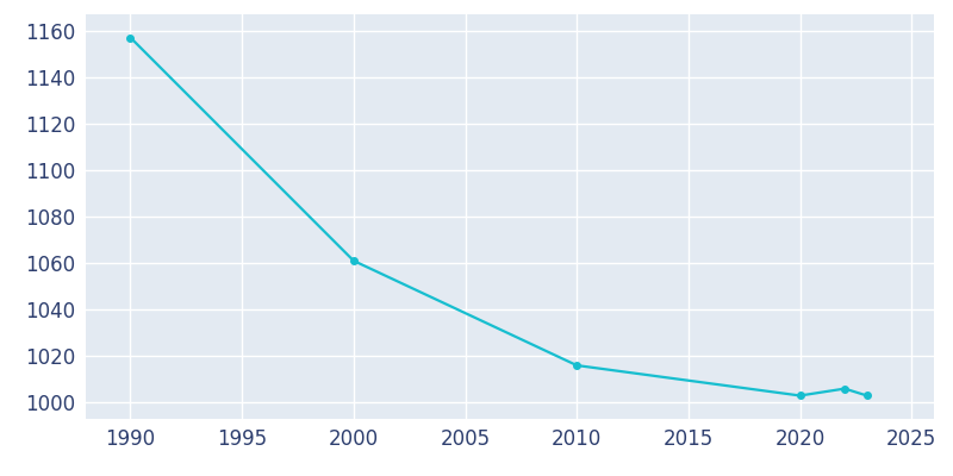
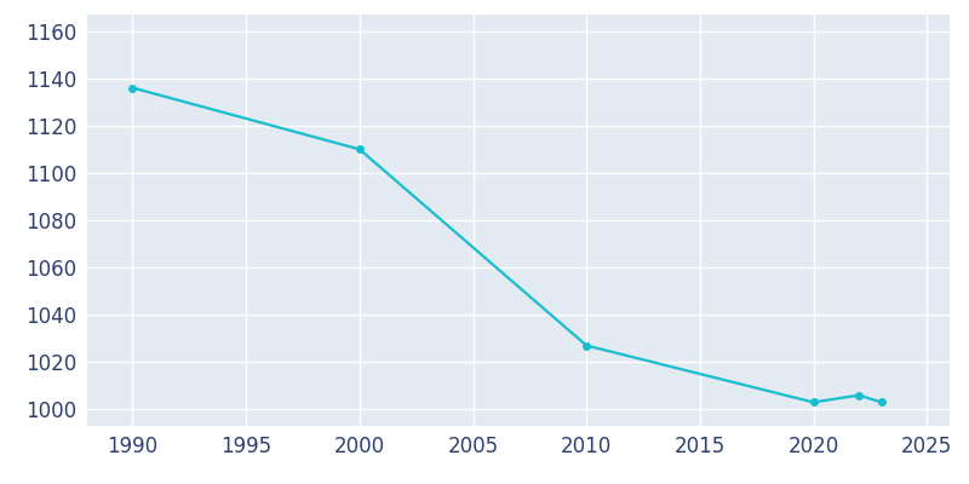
1990: 1157 -> 1136
2000: 1061 -> 1110
2010: 1016 -> 1027
